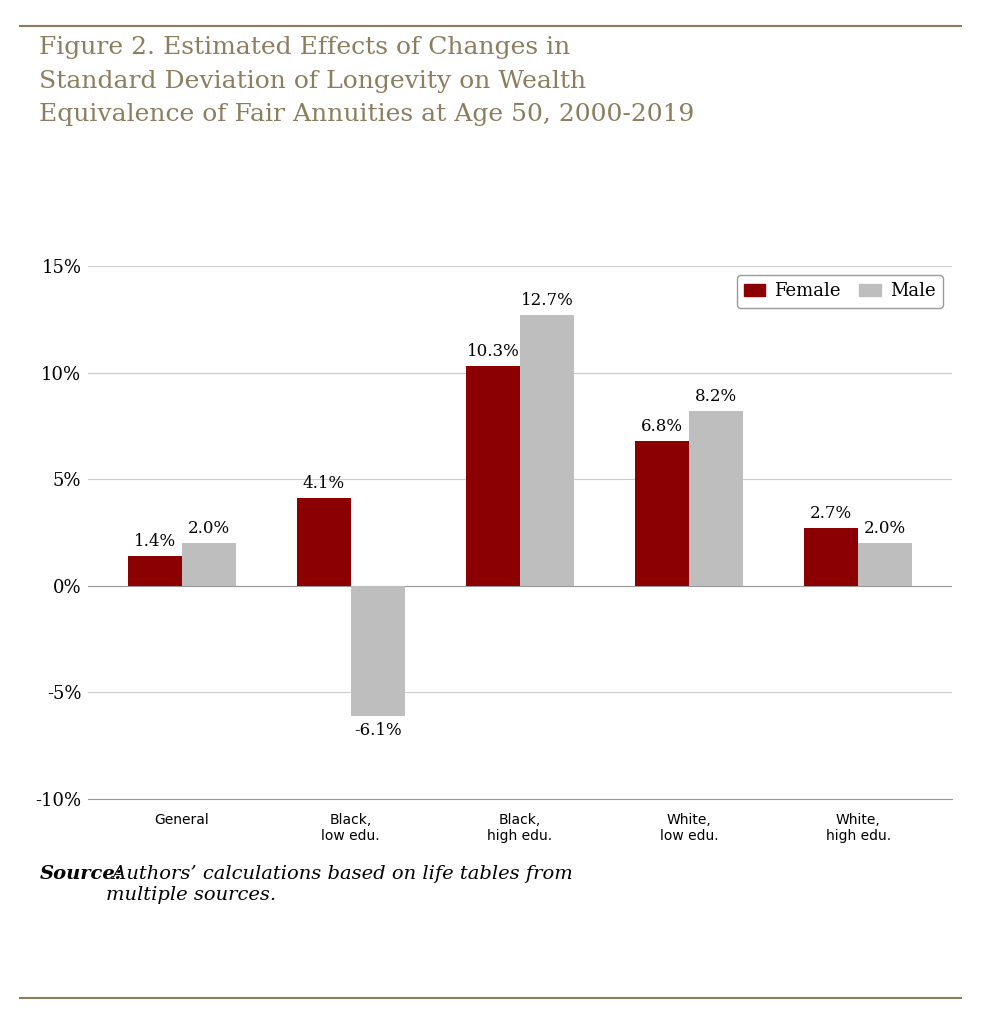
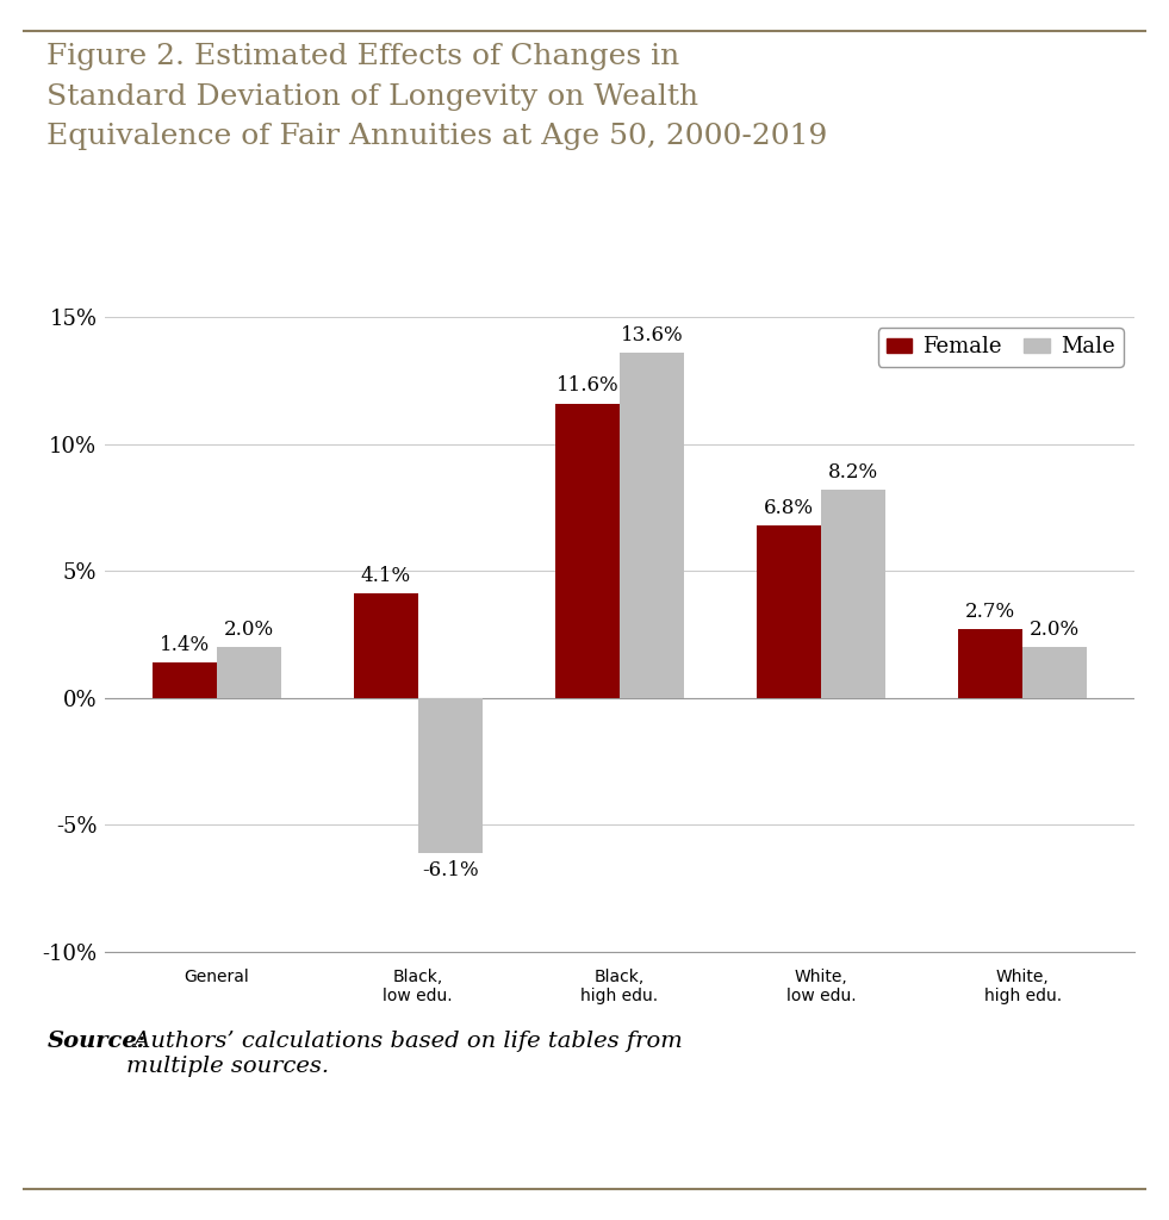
Female/Black, high edu.: 10.3% -> 11.6%
Male/Black, high edu.: 12.7% -> 13.6%
